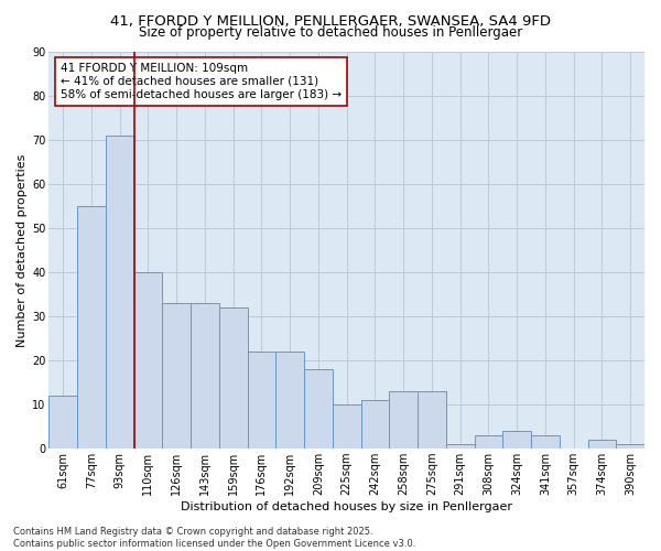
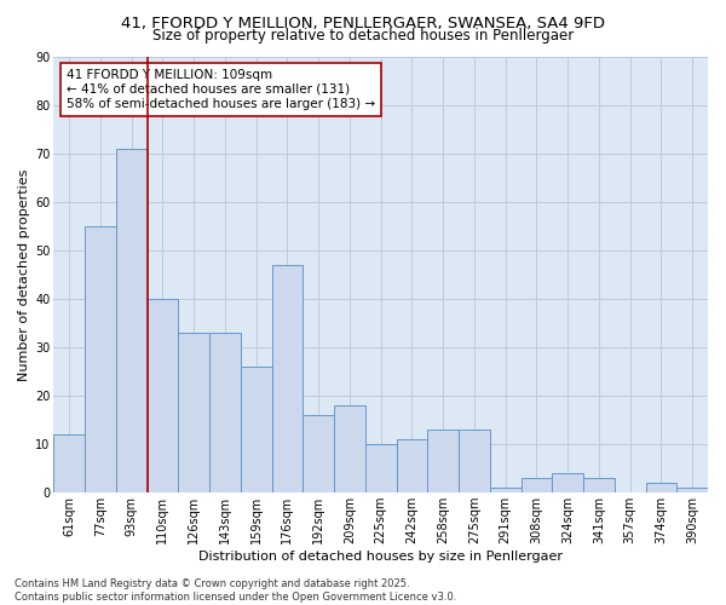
159sqm: 32 -> 26
176sqm: 22 -> 47
192sqm: 22 -> 16
